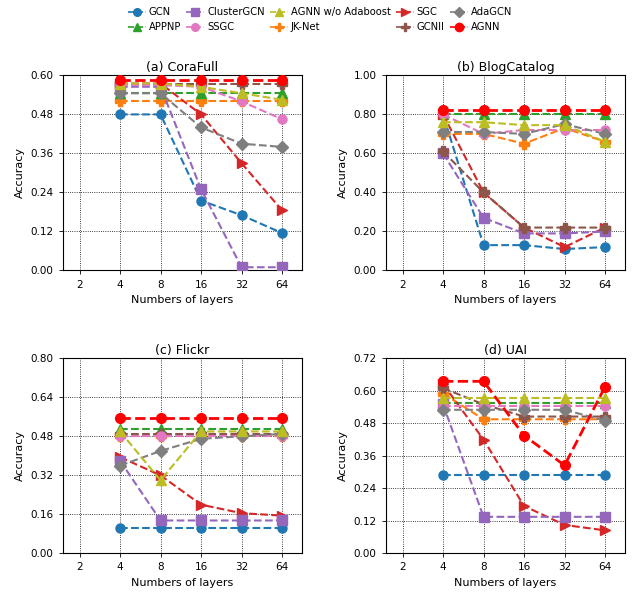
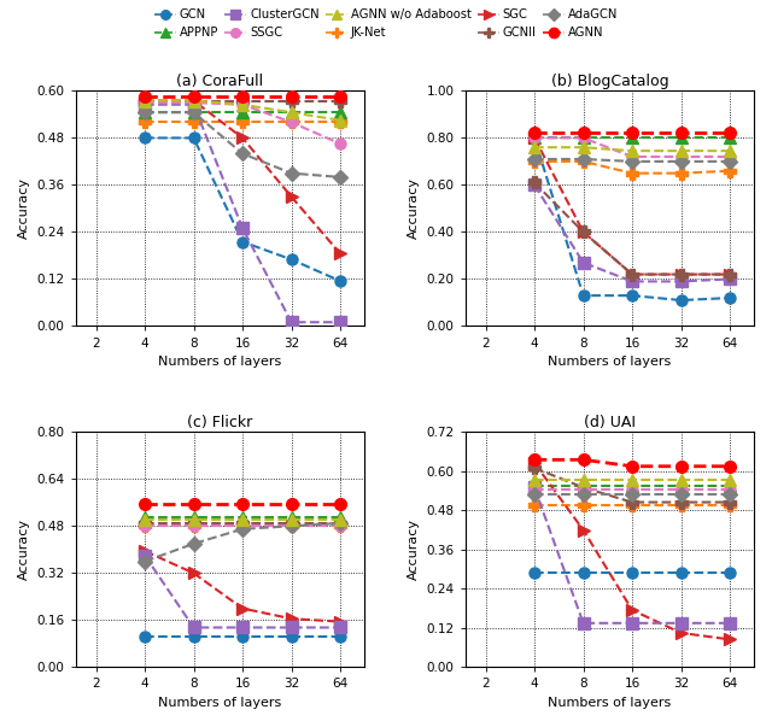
(b) BlogCatalog/SSGC/8: 0.70 -> 0.80
(b) BlogCatalog/JK-Net/32: 0.73 -> 0.65
(b) BlogCatalog/SGC/32: 0.12 -> 0.22
(b) BlogCatalog/AdaGCN/32: 0.75 -> 0.70
(b) BlogCatalog/AGNN w/o Adaboost/64: 0.66 -> 0.74
(c) Flickr/AGNN w/o Adaboost/8: 0.3 -> 0.5
(d) UAI/JK-Net/4: 0.590 -> 0.495
(d) UAI/AGNN/16: 0.435 -> 0.615
(d) UAI/AGNN/32: 0.325 -> 0.615
(d) UAI/AdaGCN/64: 0.49 -> 0.53
